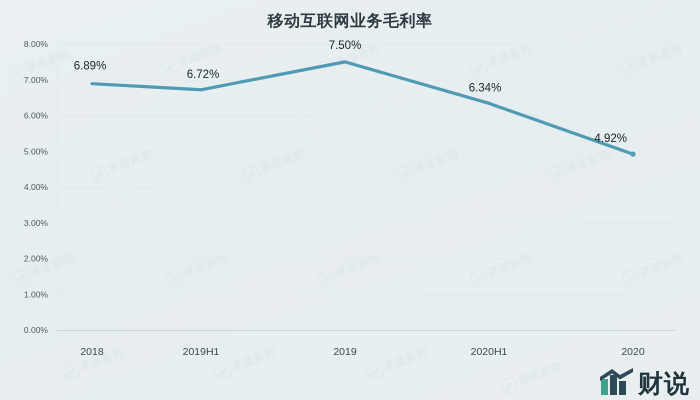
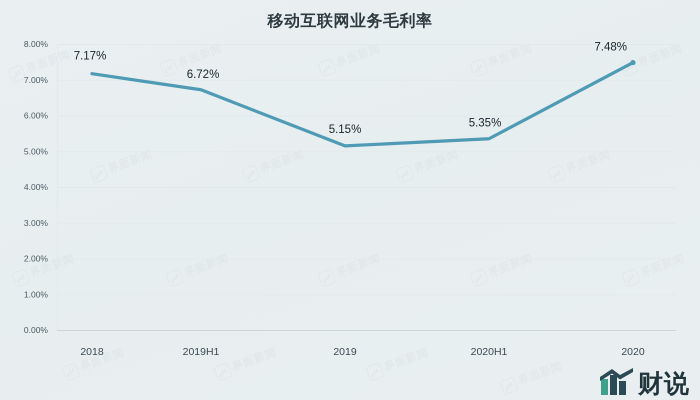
2018: 6.89% -> 7.17%
2019: 7.50% -> 5.15%
2020H1: 6.34% -> 5.35%
2020: 4.92% -> 7.48%
